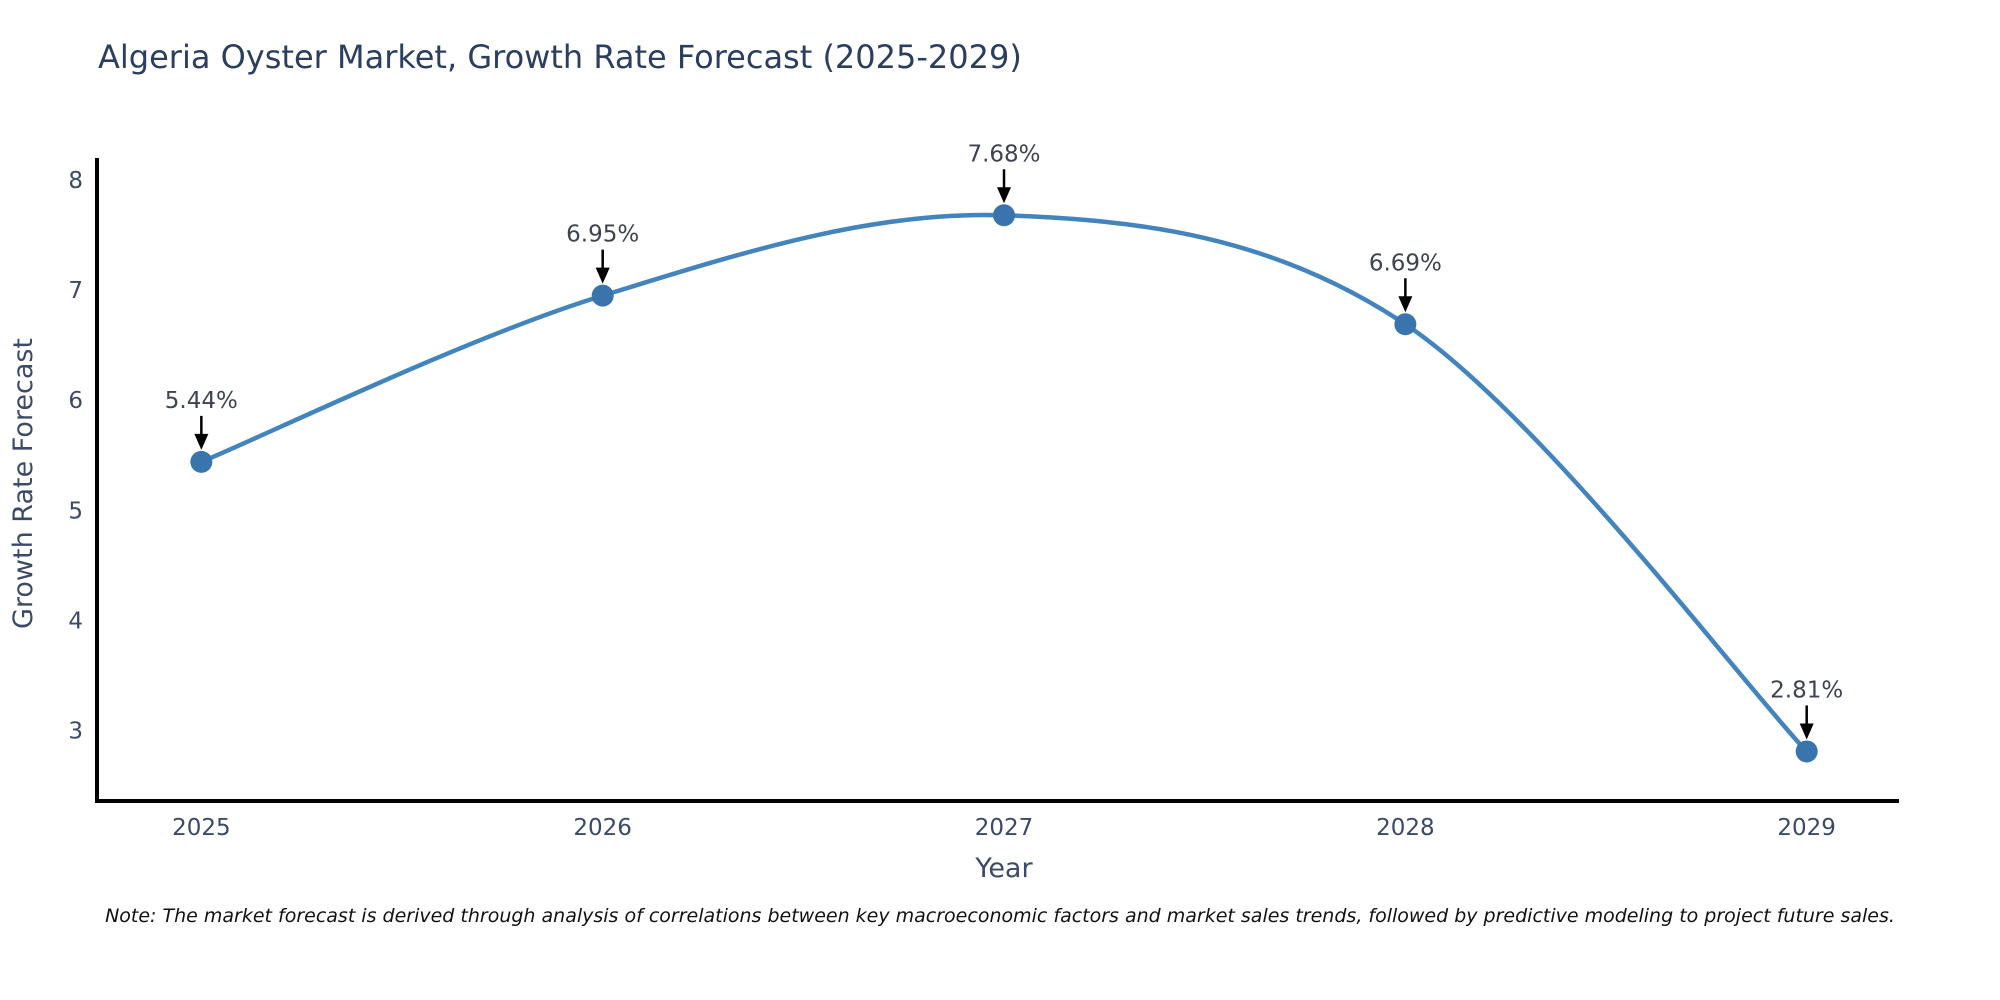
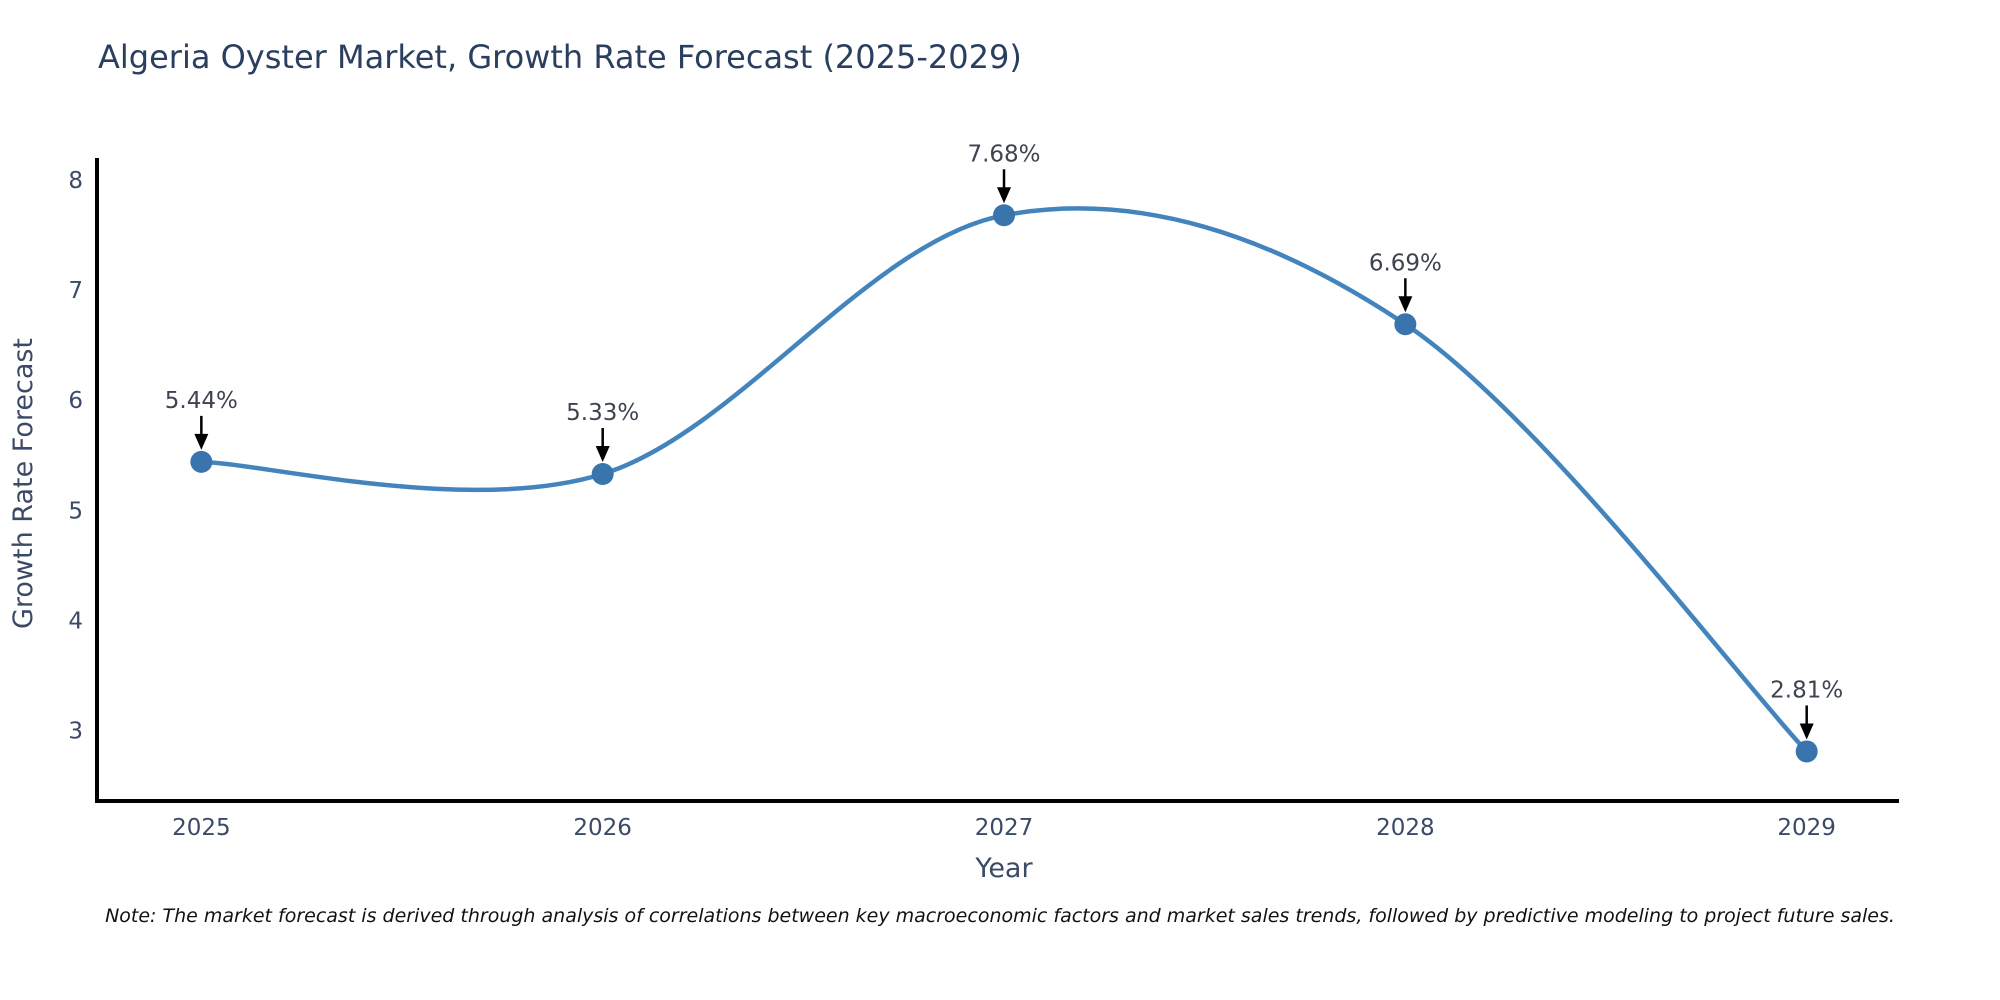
2026: 6.95% -> 5.33%
